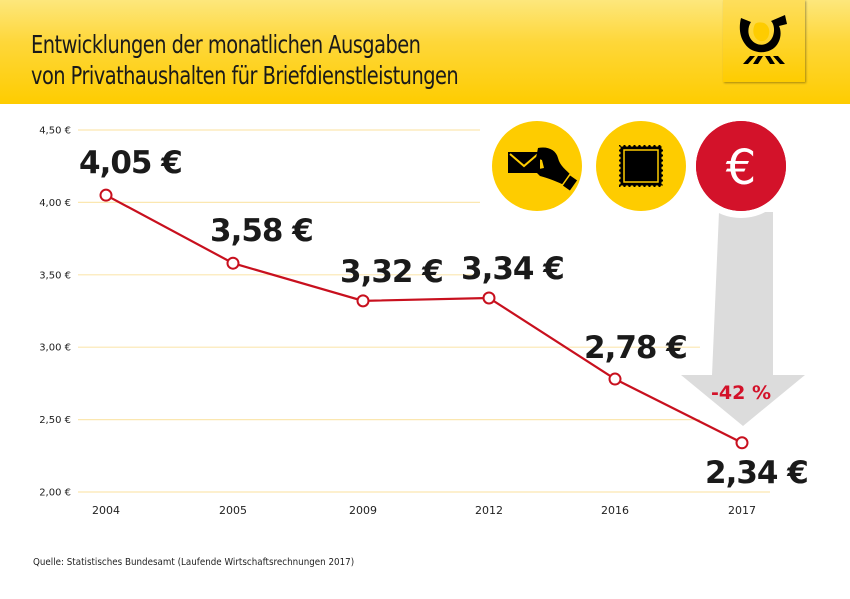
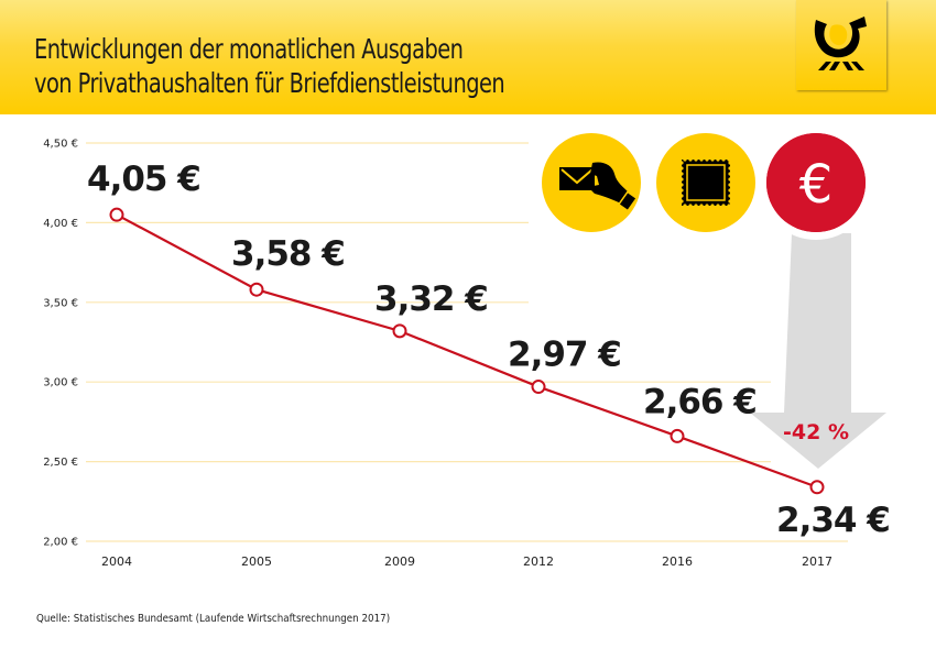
2012: 3,34 -> 2,97
2016: 2,78 -> 2,66
